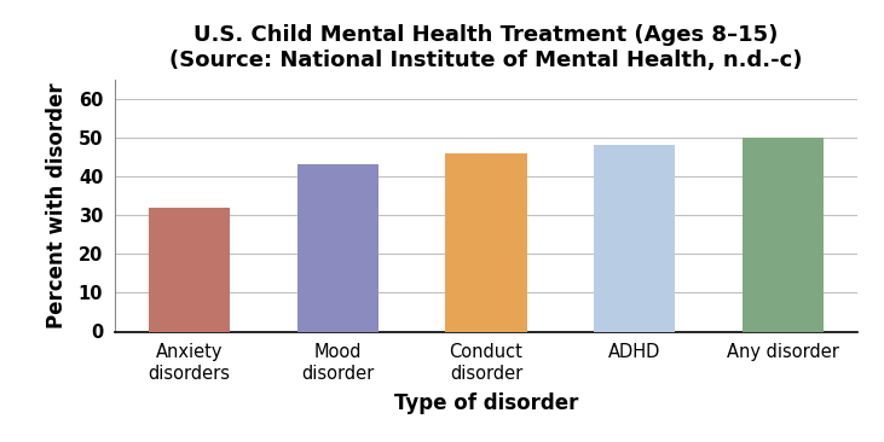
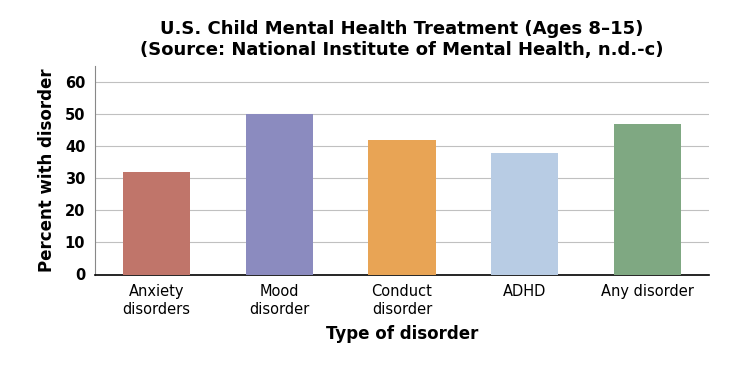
Mood disorder: 43 -> 50
Conduct disorder: 46 -> 42
ADHD: 48 -> 38
Any disorder: 50 -> 47
